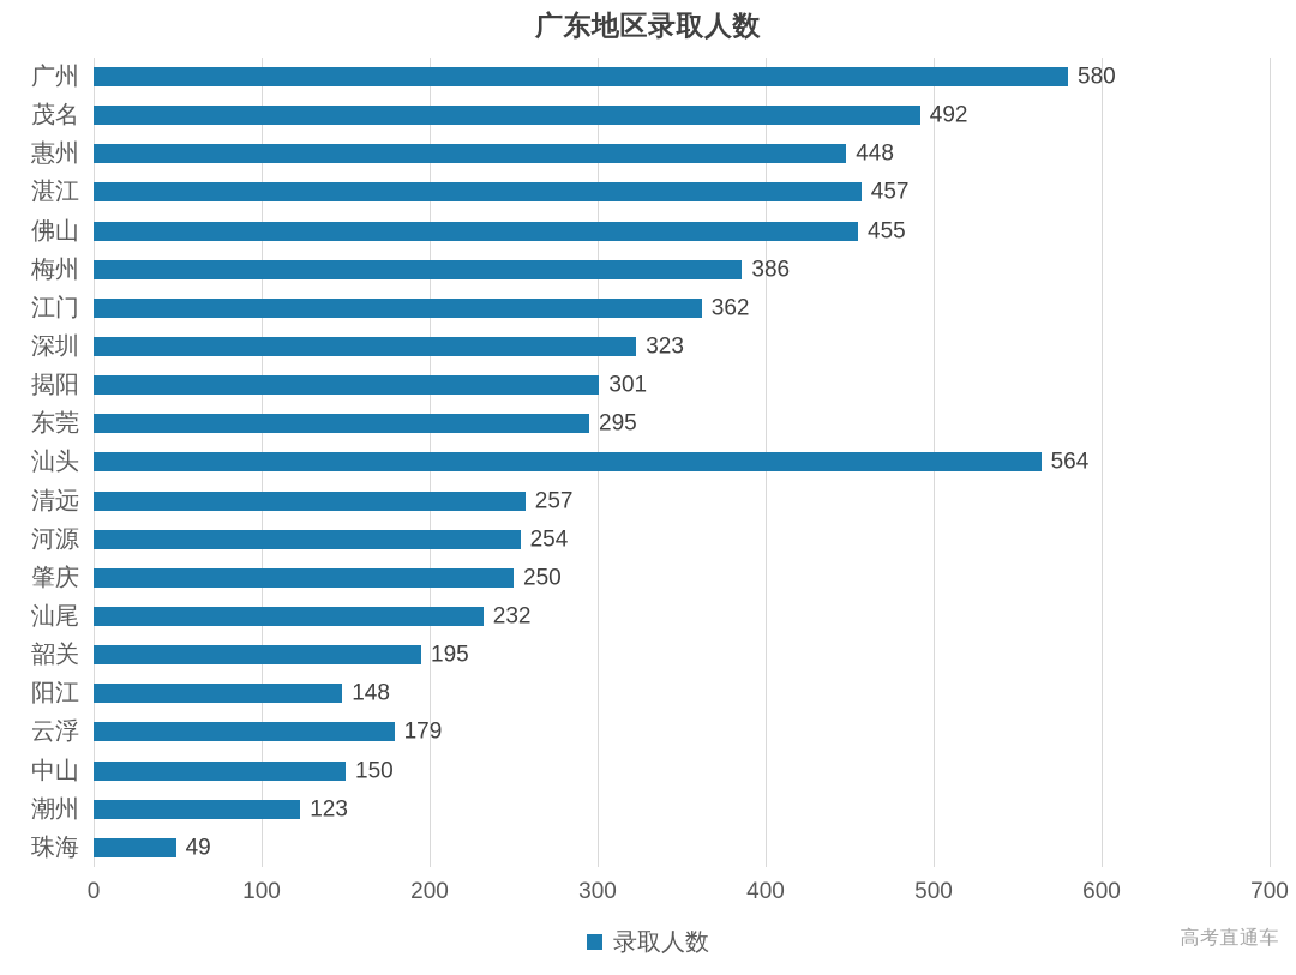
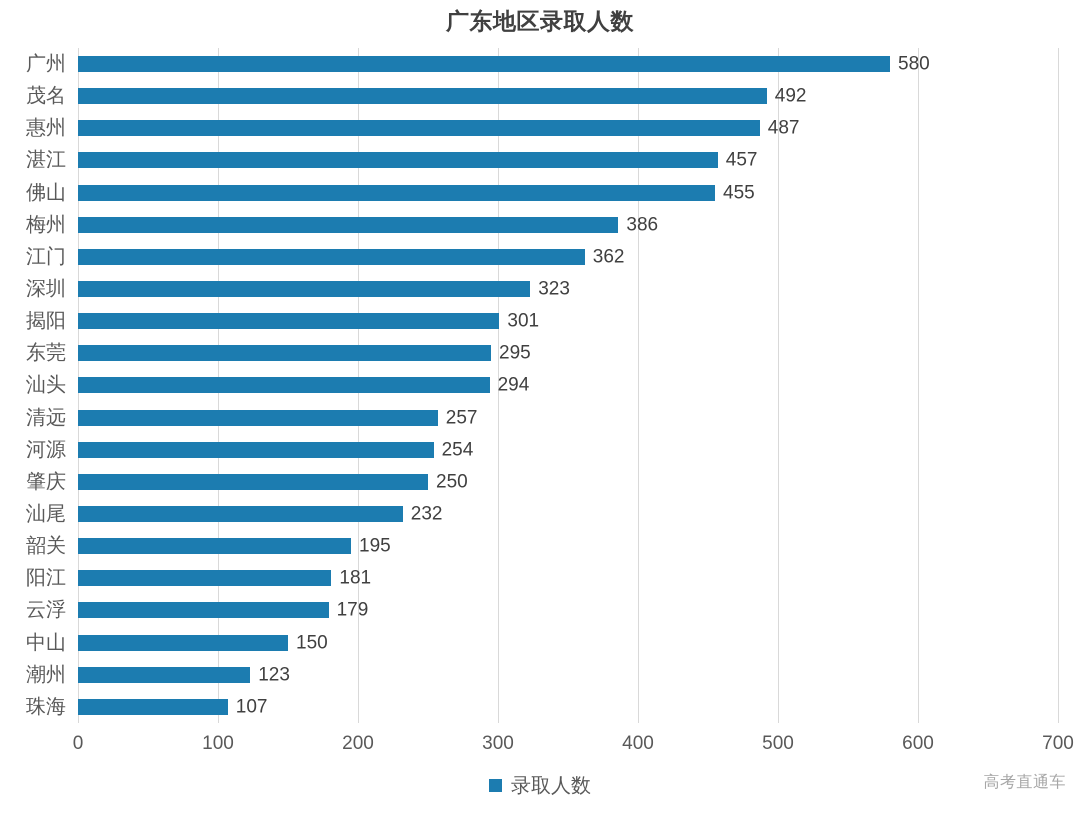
惠州: 448 -> 487
汕头: 564 -> 294
阳江: 148 -> 181
珠海: 49 -> 107
